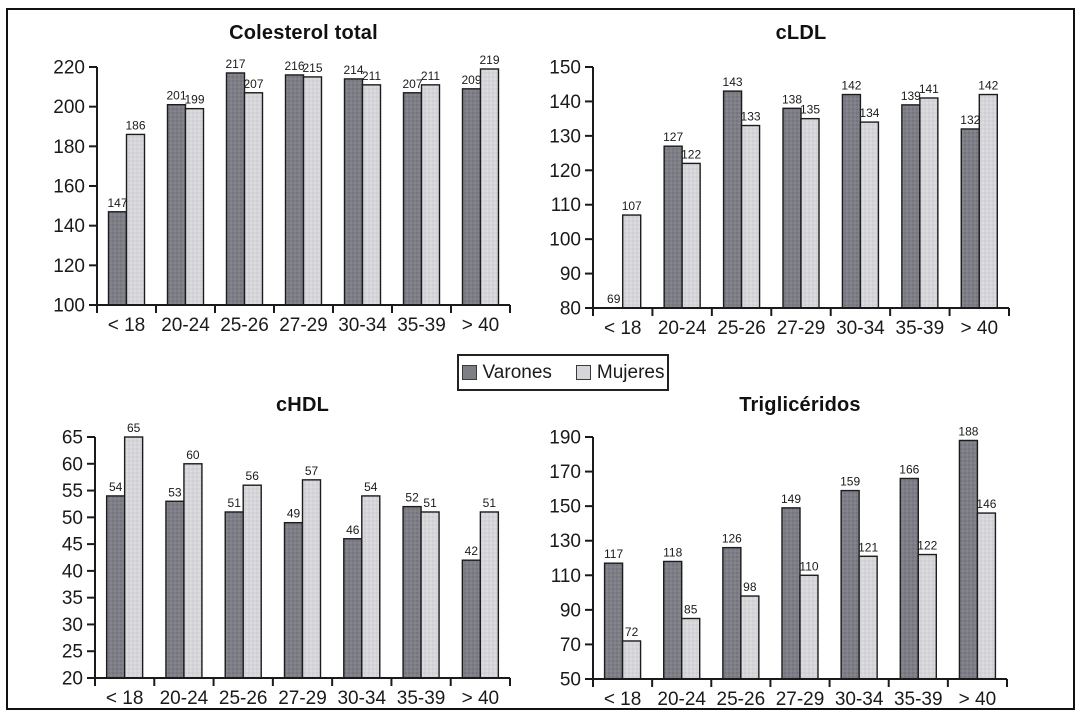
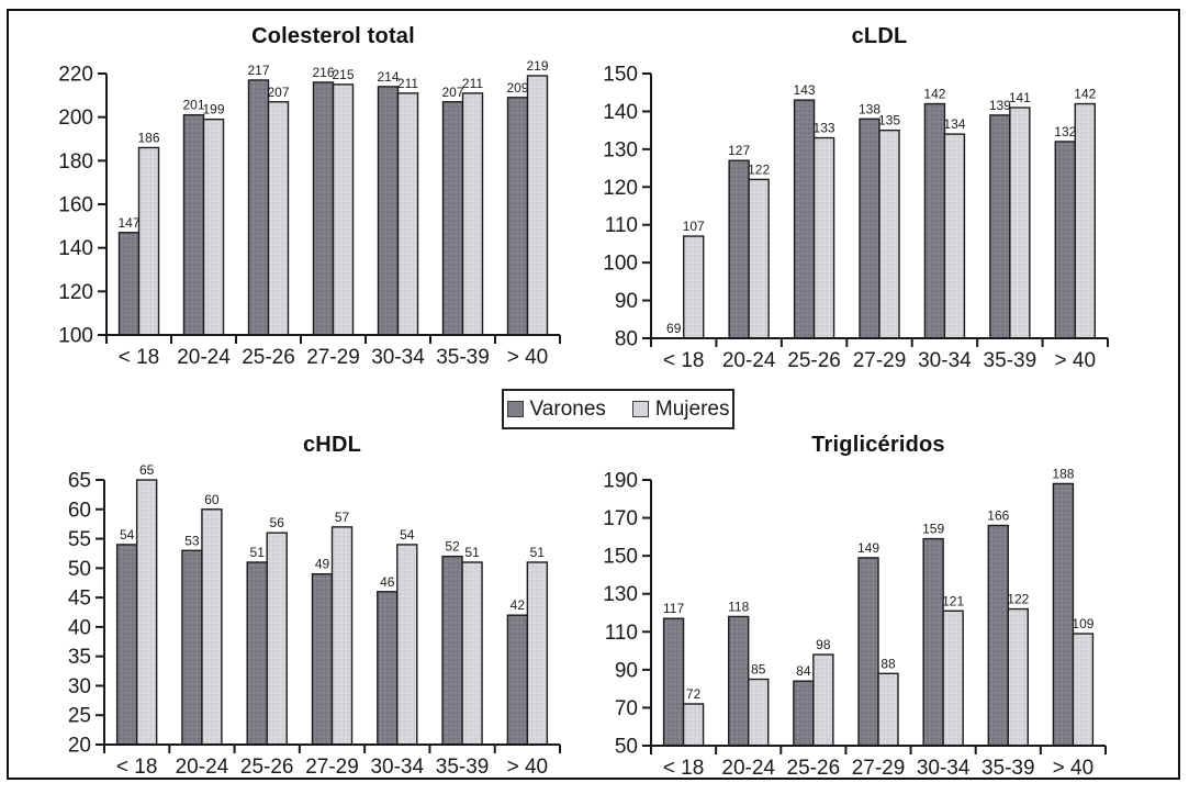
Triglicéridos/Varones/25-26: 126 -> 84
Triglicéridos/Mujeres/27-29: 110 -> 88
Triglicéridos/Mujeres/> 40: 146 -> 109
